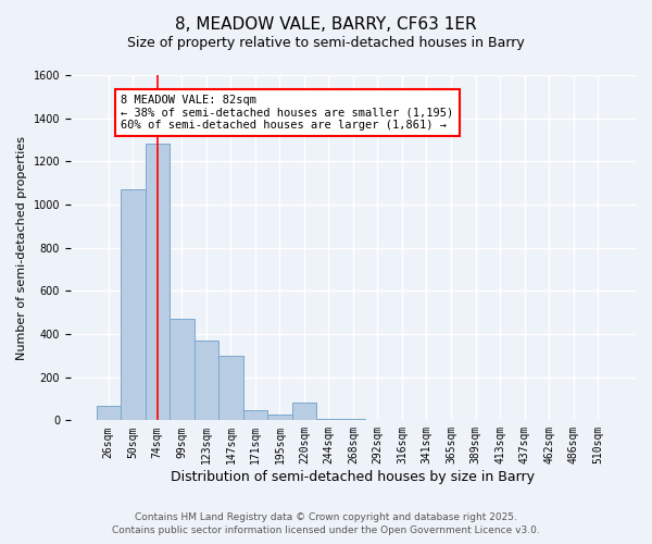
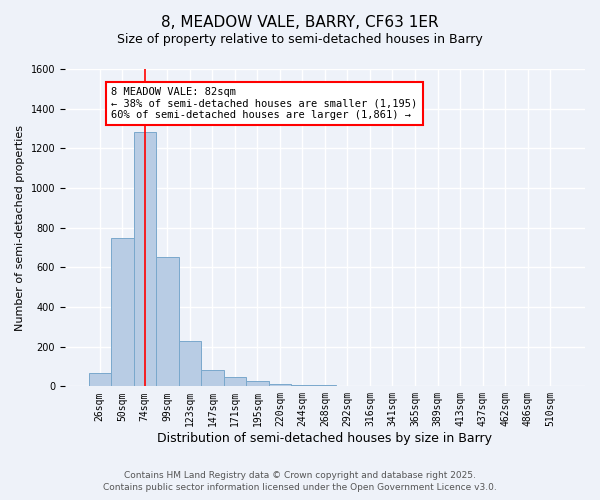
50sqm: 1070 -> 750
99sqm: 470 -> 650
123sqm: 370 -> 230
147sqm: 300 -> 80
220sqm: 80 -> 10
